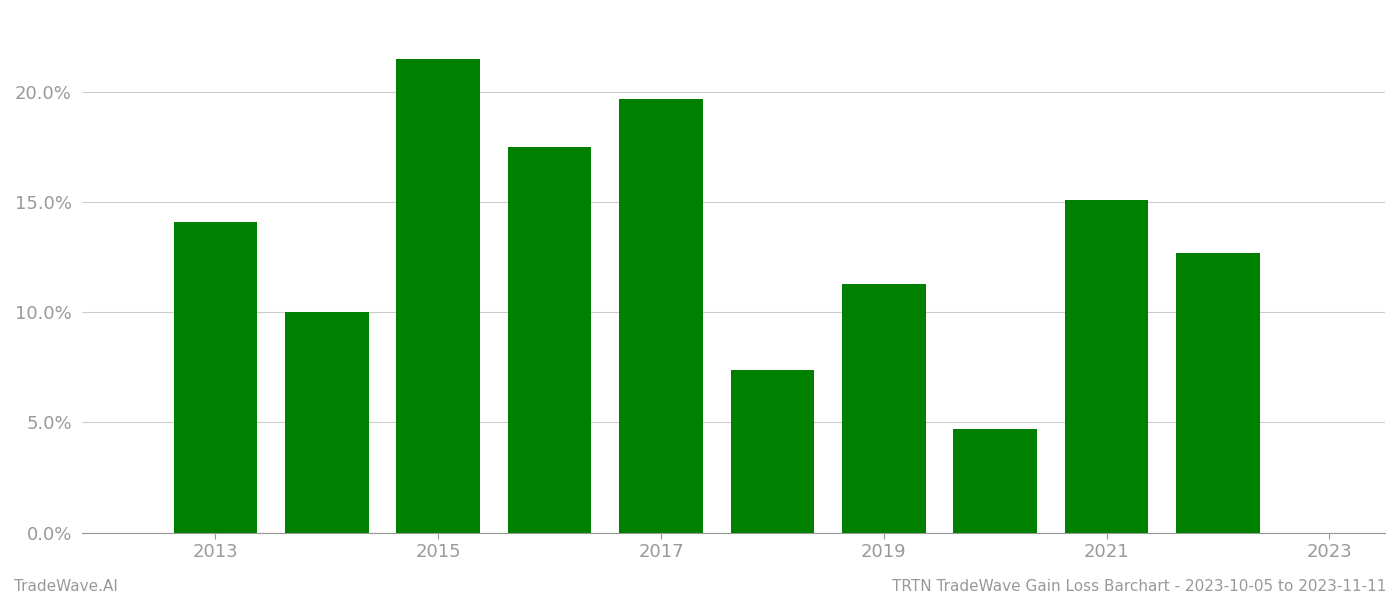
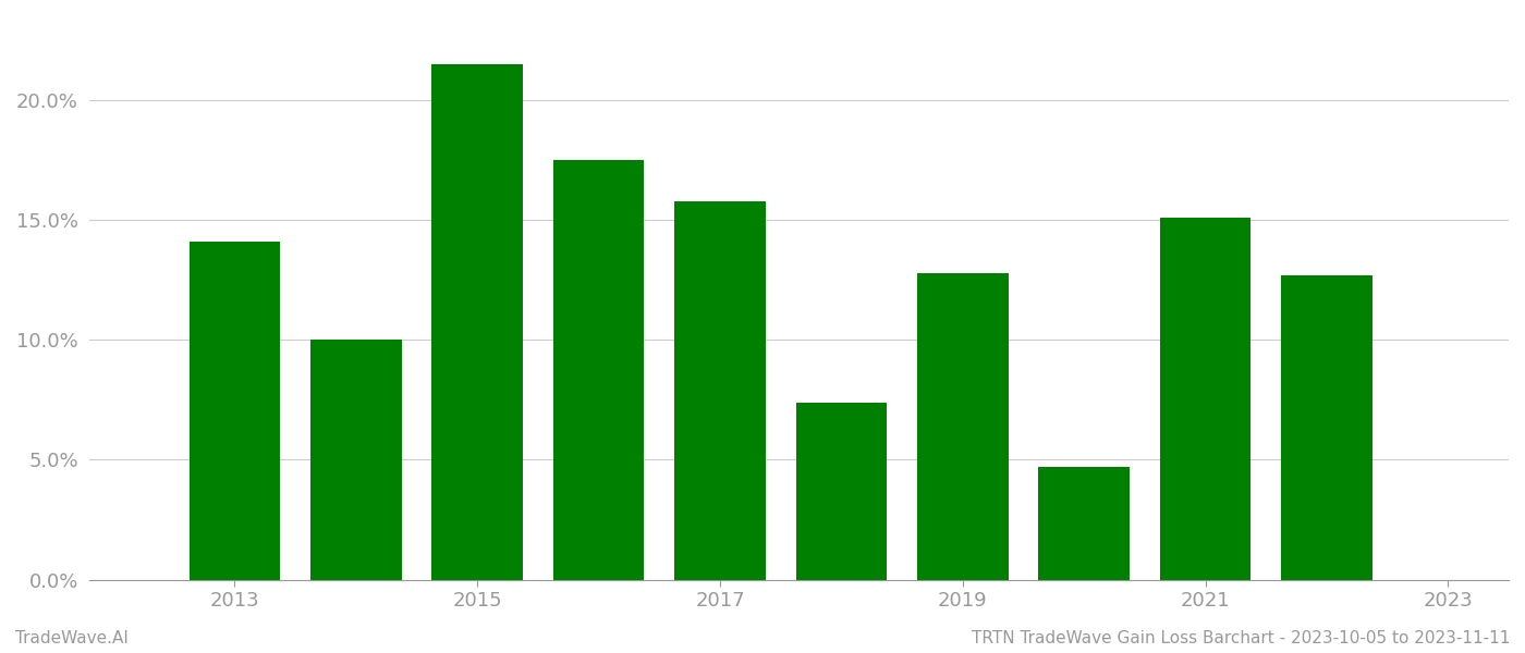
2017: 19.7% -> 15.8%
2019: 11.3% -> 12.8%
